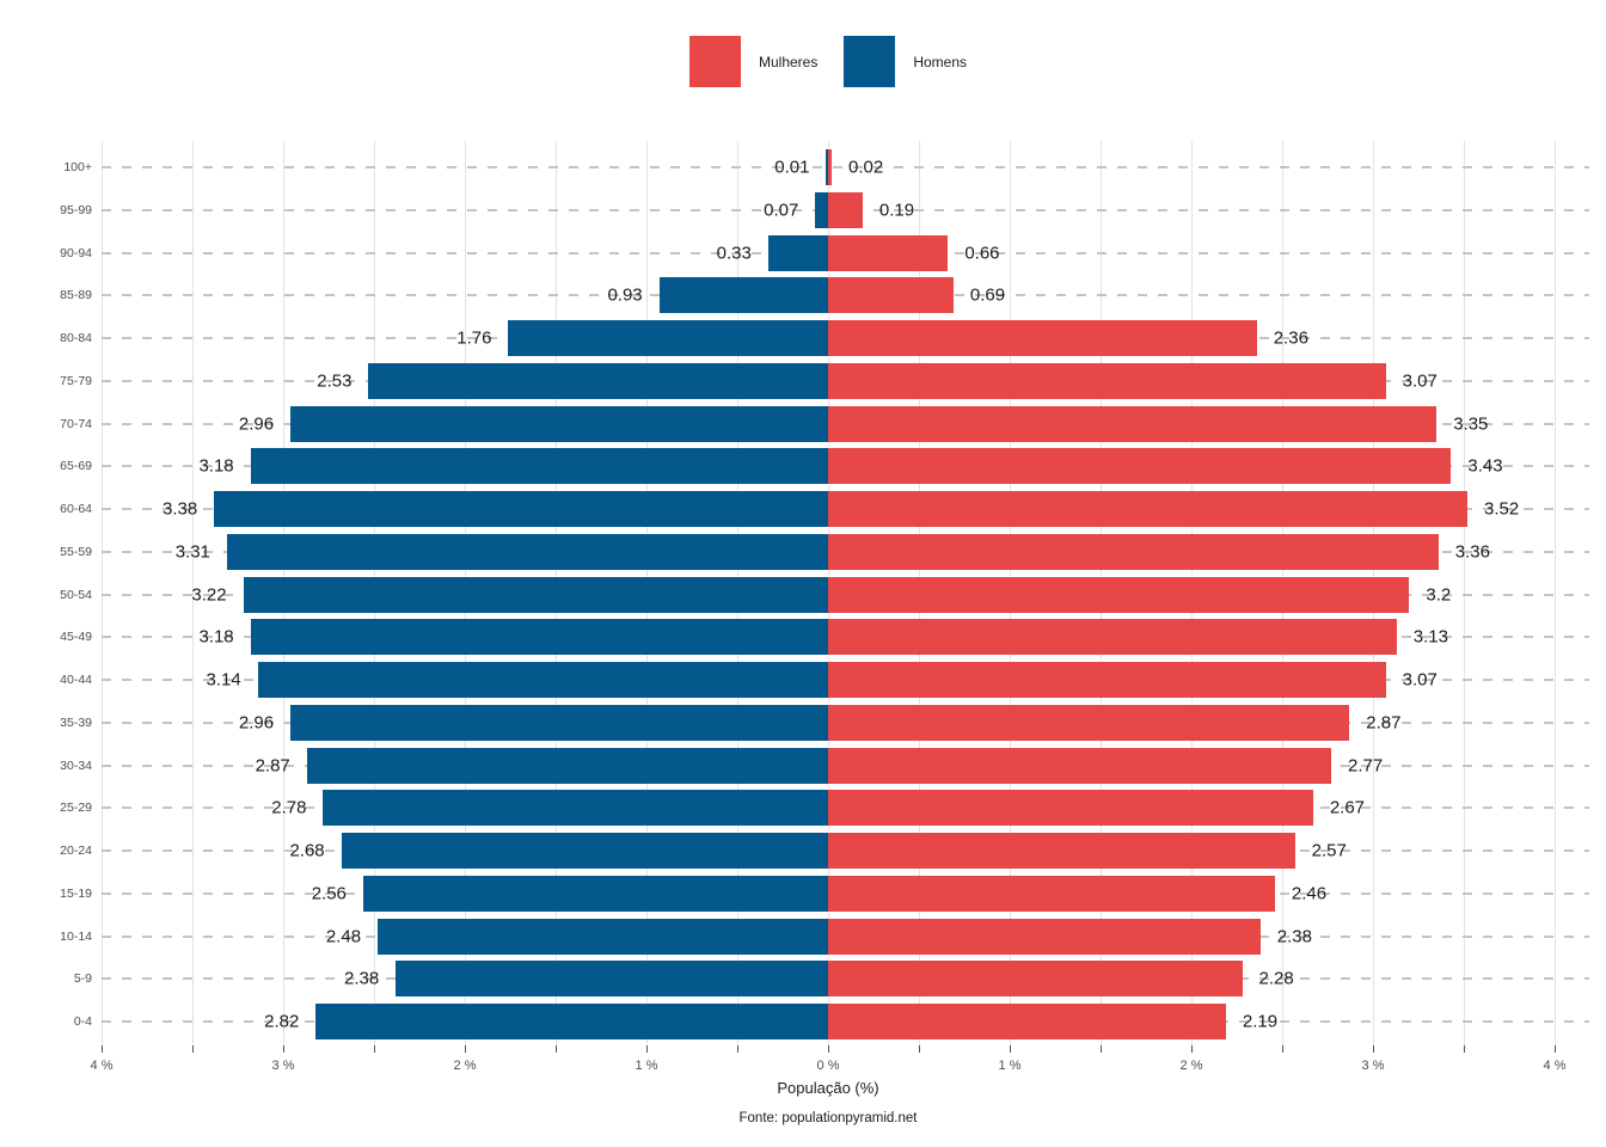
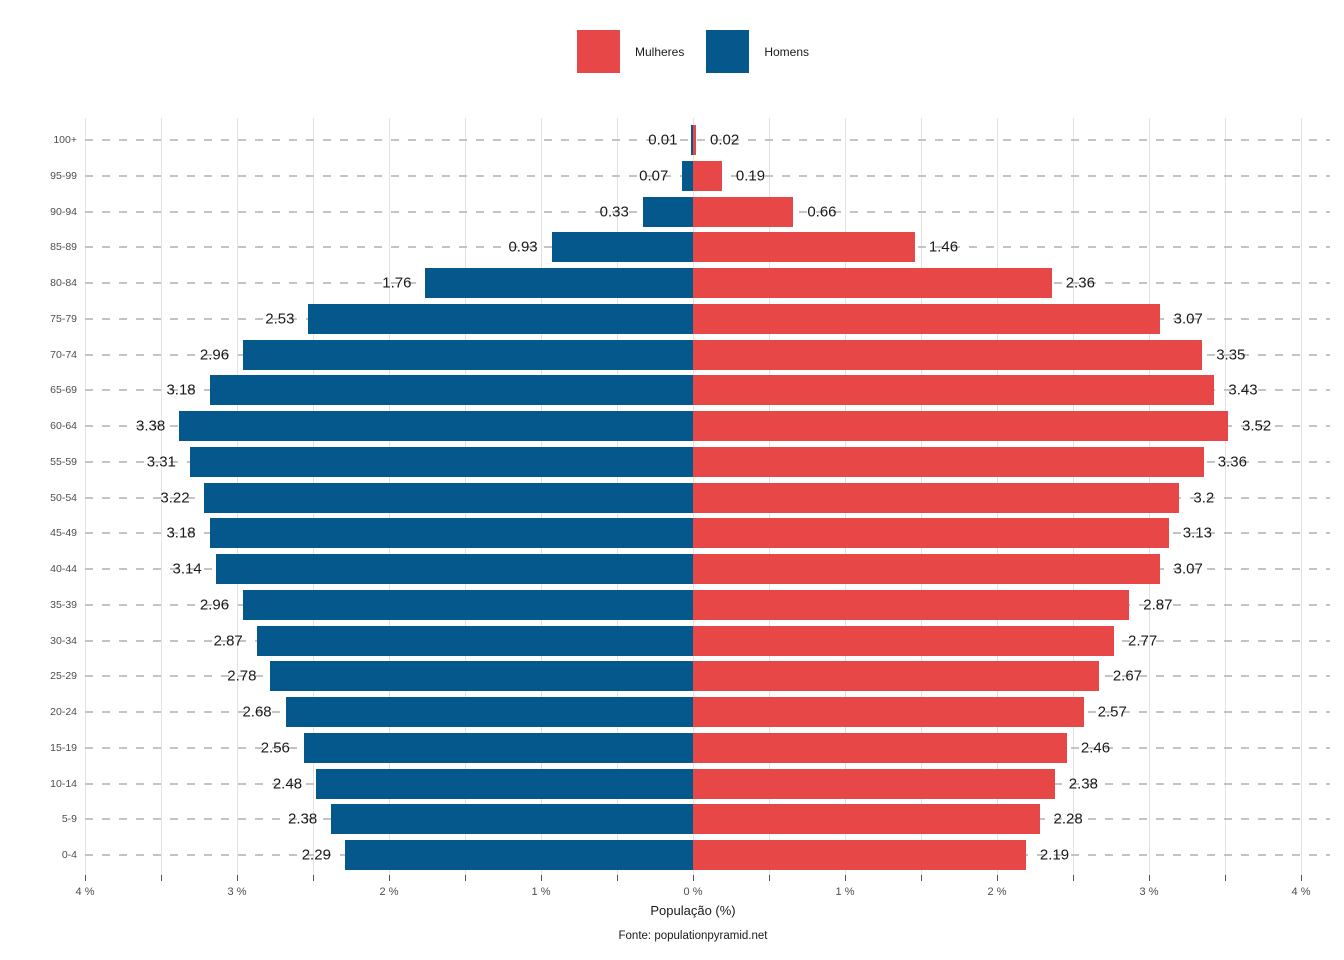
Mulheres/85-89: 0.69 -> 1.46
Homens/0-4: 2.82 -> 2.29
